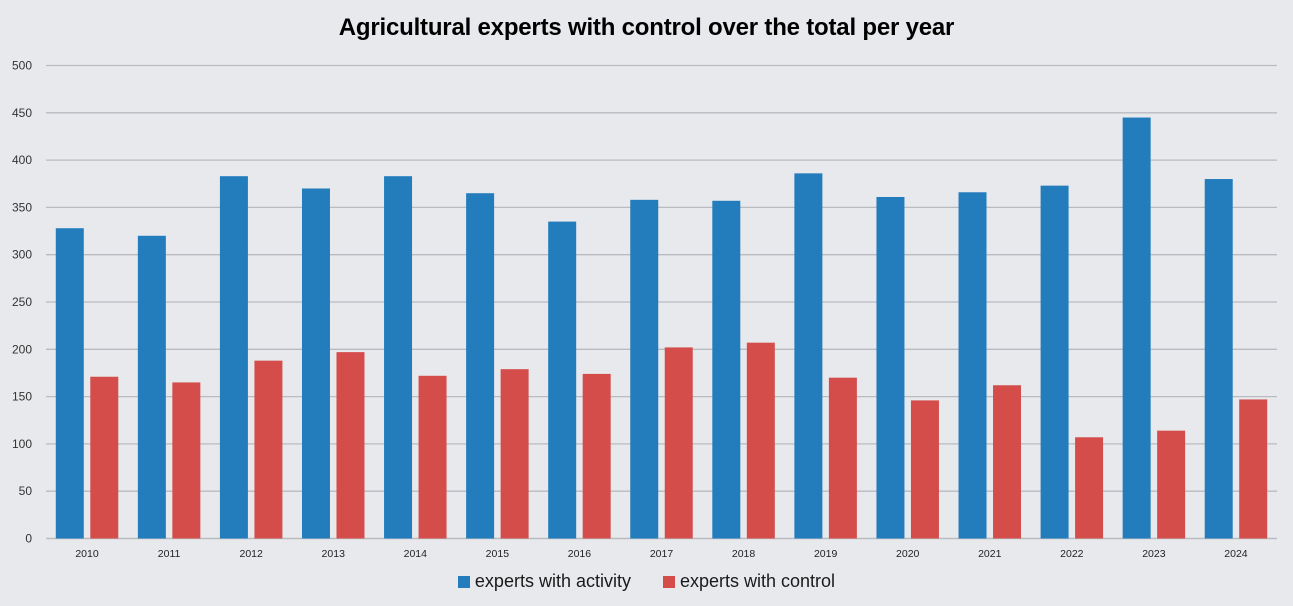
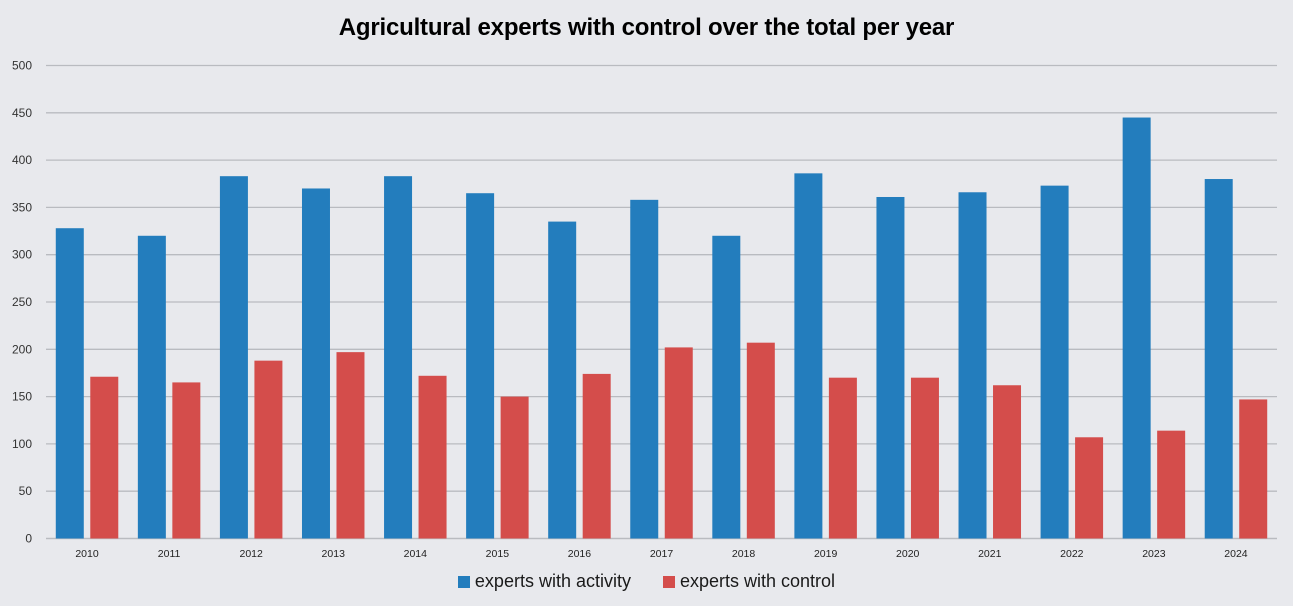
experts with control/2015: 180 -> 150
experts with activity/2018: 360 -> 320
experts with control/2020: 150 -> 170
